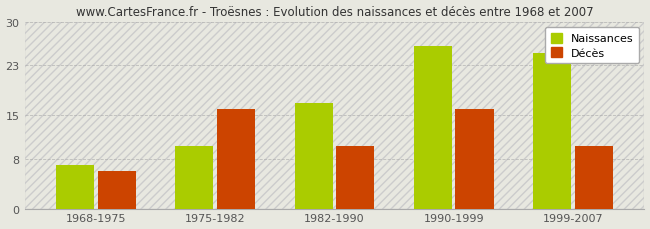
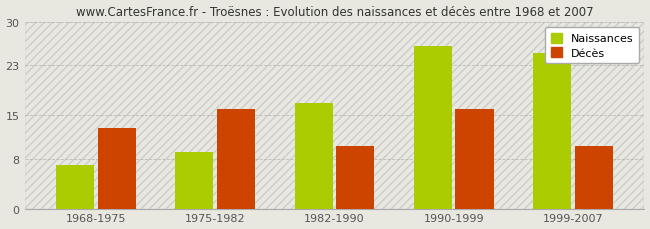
Décès/1968-1975: 6 -> 13
Naissances/1975-1982: 10 -> 9
